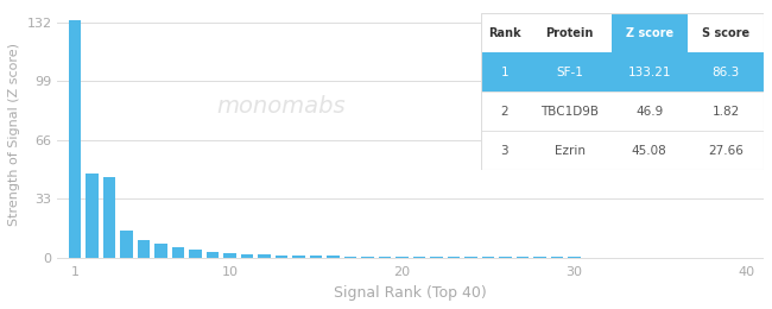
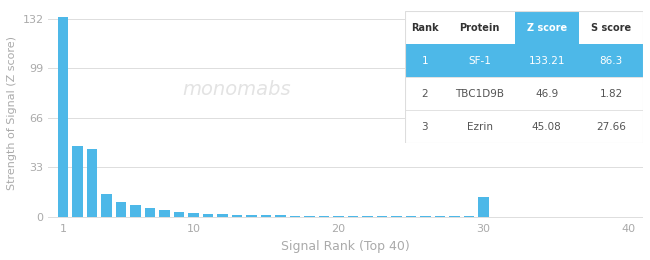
30: 0 -> 13
